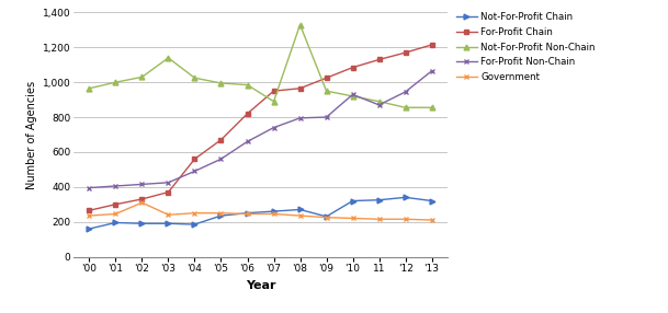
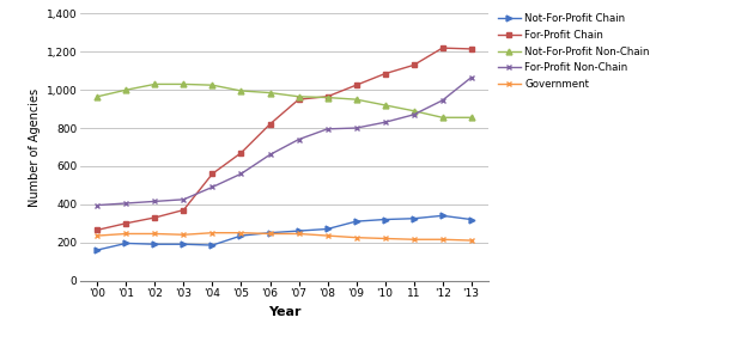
Government/'02: 310 -> 240
Not-For-Profit Non-Chain/'03: 1,140 -> 1,030
Not-For-Profit Non-Chain/'07: 890 -> 960
Not-For-Profit Non-Chain/'08: 1,330 -> 960
Not-For-Profit Chain/'09: 230 -> 310
For-Profit Non-Chain/'10: 930 -> 830
For-Profit Chain/'12: 1,170 -> 1,220
